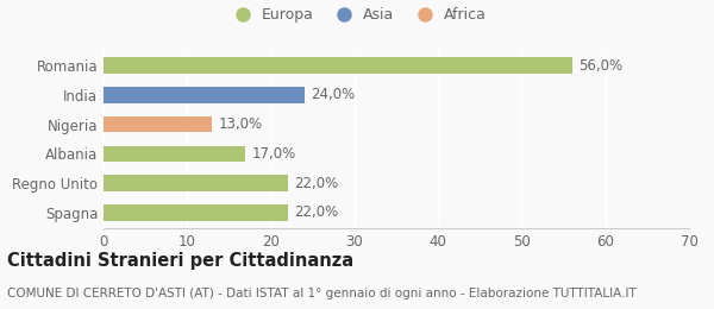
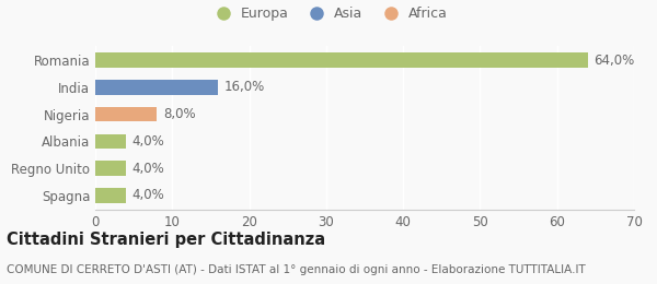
Romania: 56,0% -> 64,0%
India: 24,0% -> 16,0%
Nigeria: 13,0% -> 8,0%
Albania: 17,0% -> 4,0%
Regno Unito: 22,0% -> 4,0%
Spagna: 22,0% -> 4,0%
